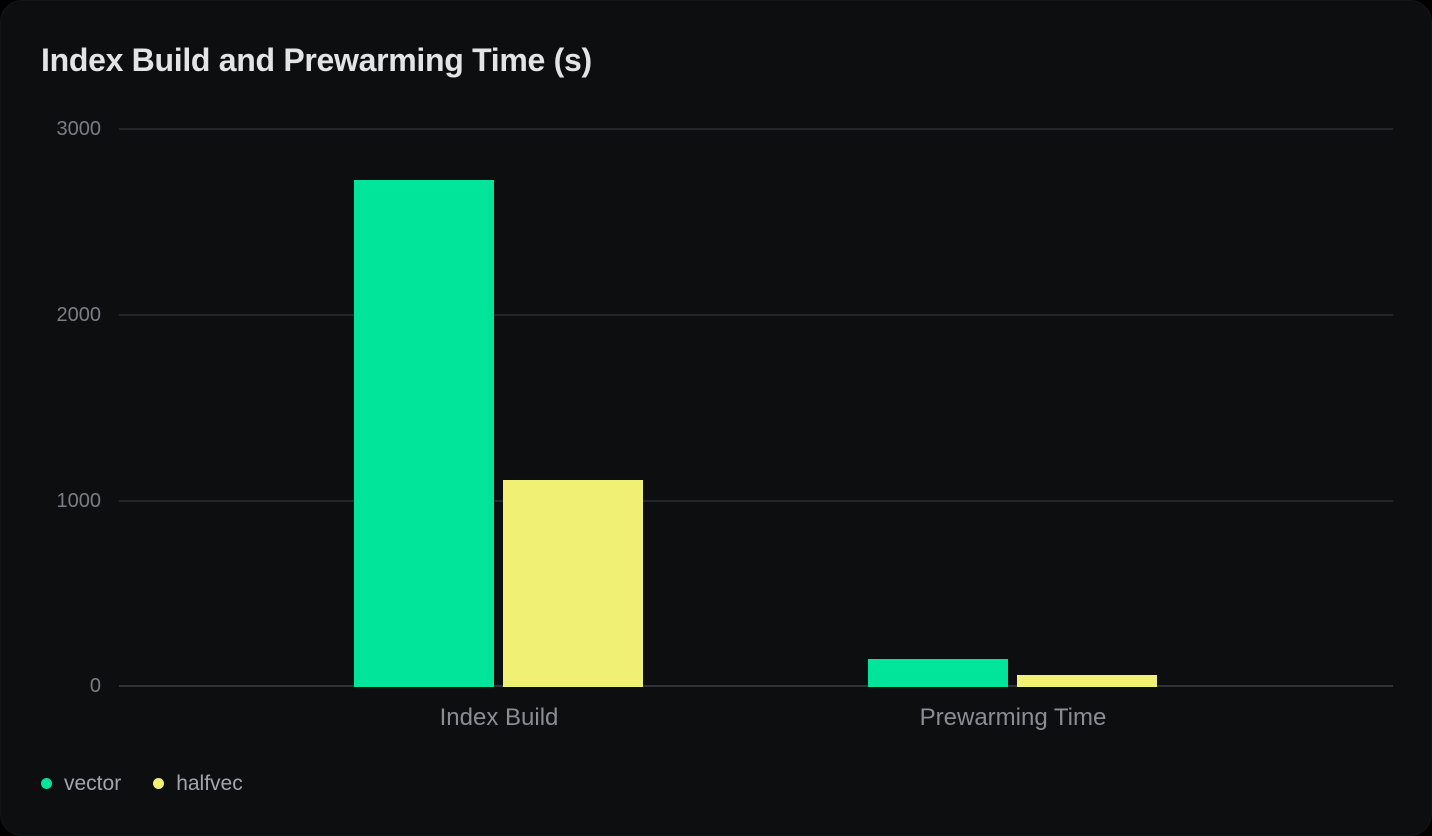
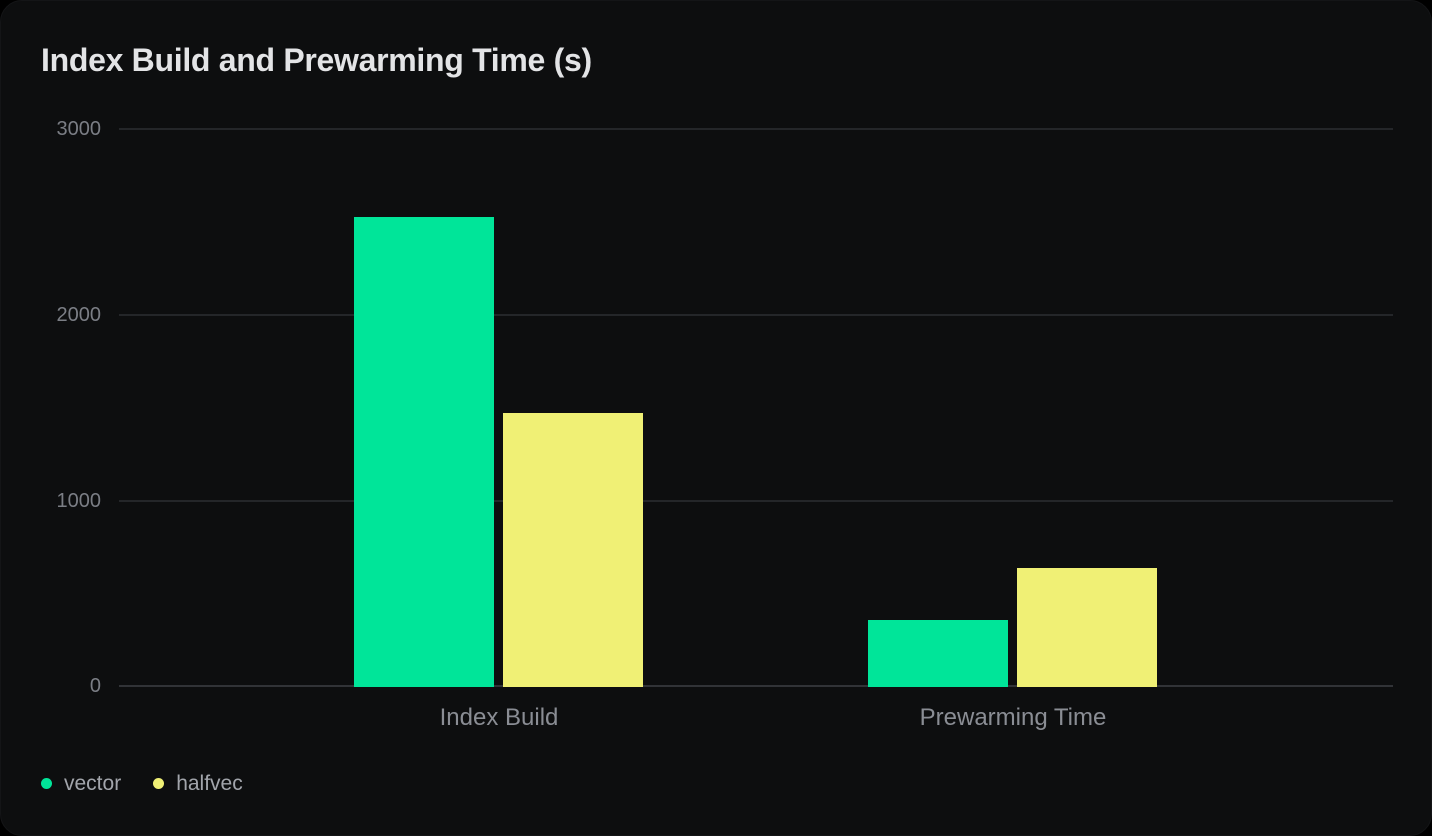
vector/Index Build: 2720 -> 2520
halfvec/Index Build: 1110 -> 1470
vector/Prewarming Time: 150 -> 360
halfvec/Prewarming Time: 60 -> 640
